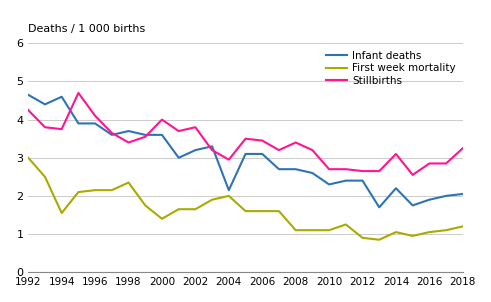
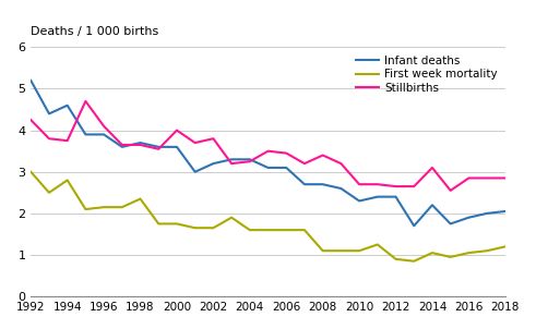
Infant deaths/1992: 4.65 -> 5.20
First week mortality/1994: 1.55 -> 2.80
Stillbirths/1998: 3.40 -> 3.65
First week mortality/2000: 1.40 -> 1.75
Infant deaths/2004: 2.15 -> 3.30
First week mortality/2004: 2.00 -> 1.60
Stillbirths/2004: 2.95 -> 3.25
Stillbirths/2018: 3.25 -> 2.85
